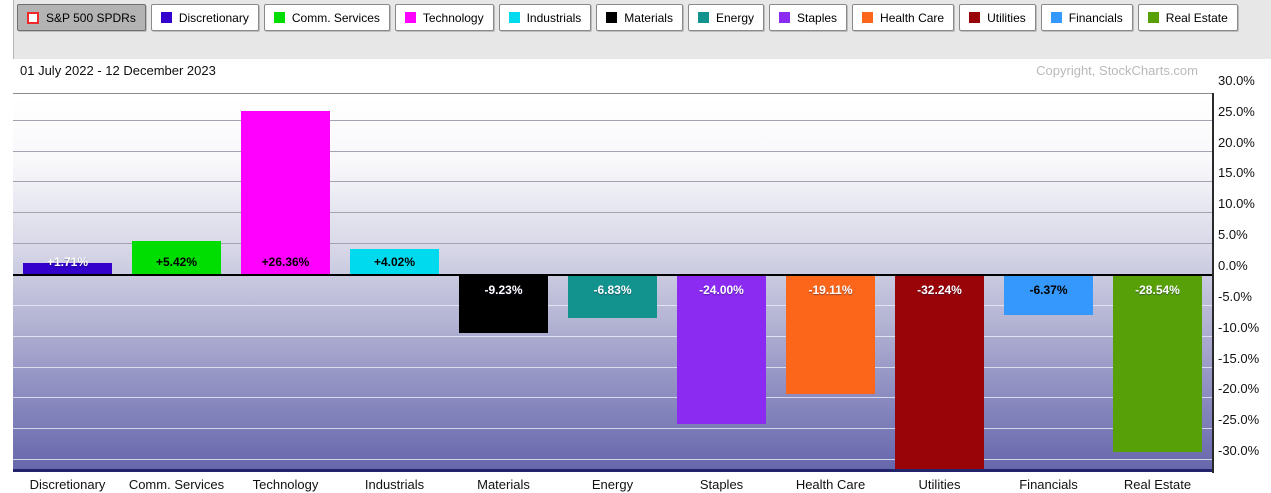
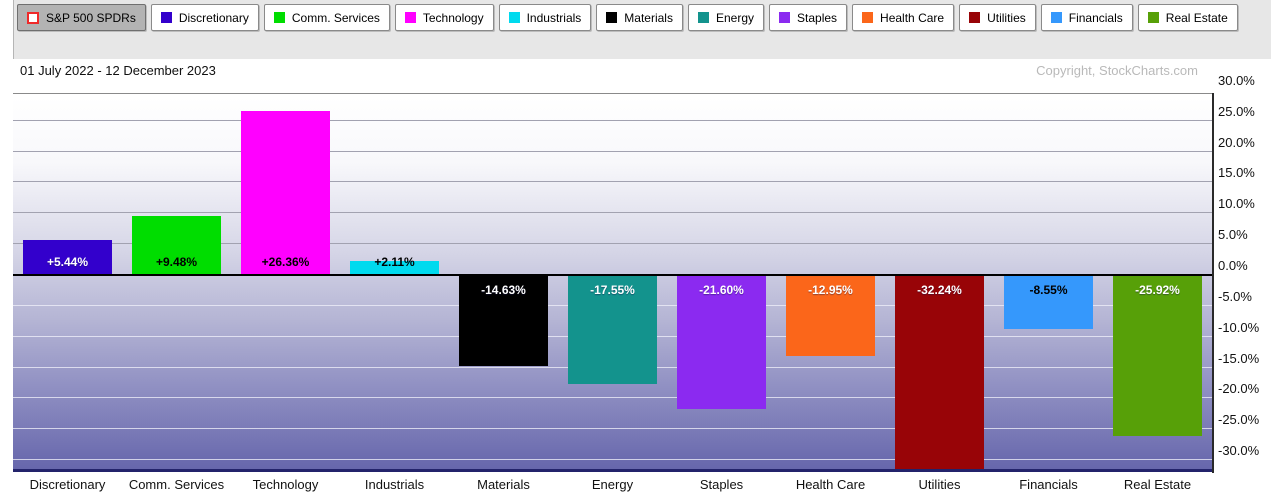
Discretionary: +1.71% -> +5.44%
Comm. Services: +5.42% -> +9.48%
Industrials: +4.02% -> +2.11%
Materials: -9.23% -> -14.63%
Energy: -6.83% -> -17.55%
Staples: -24.00% -> -21.60%
Health Care: -19.11% -> -12.95%
Financials: -6.37% -> -8.55%
Real Estate: -28.54% -> -25.92%
